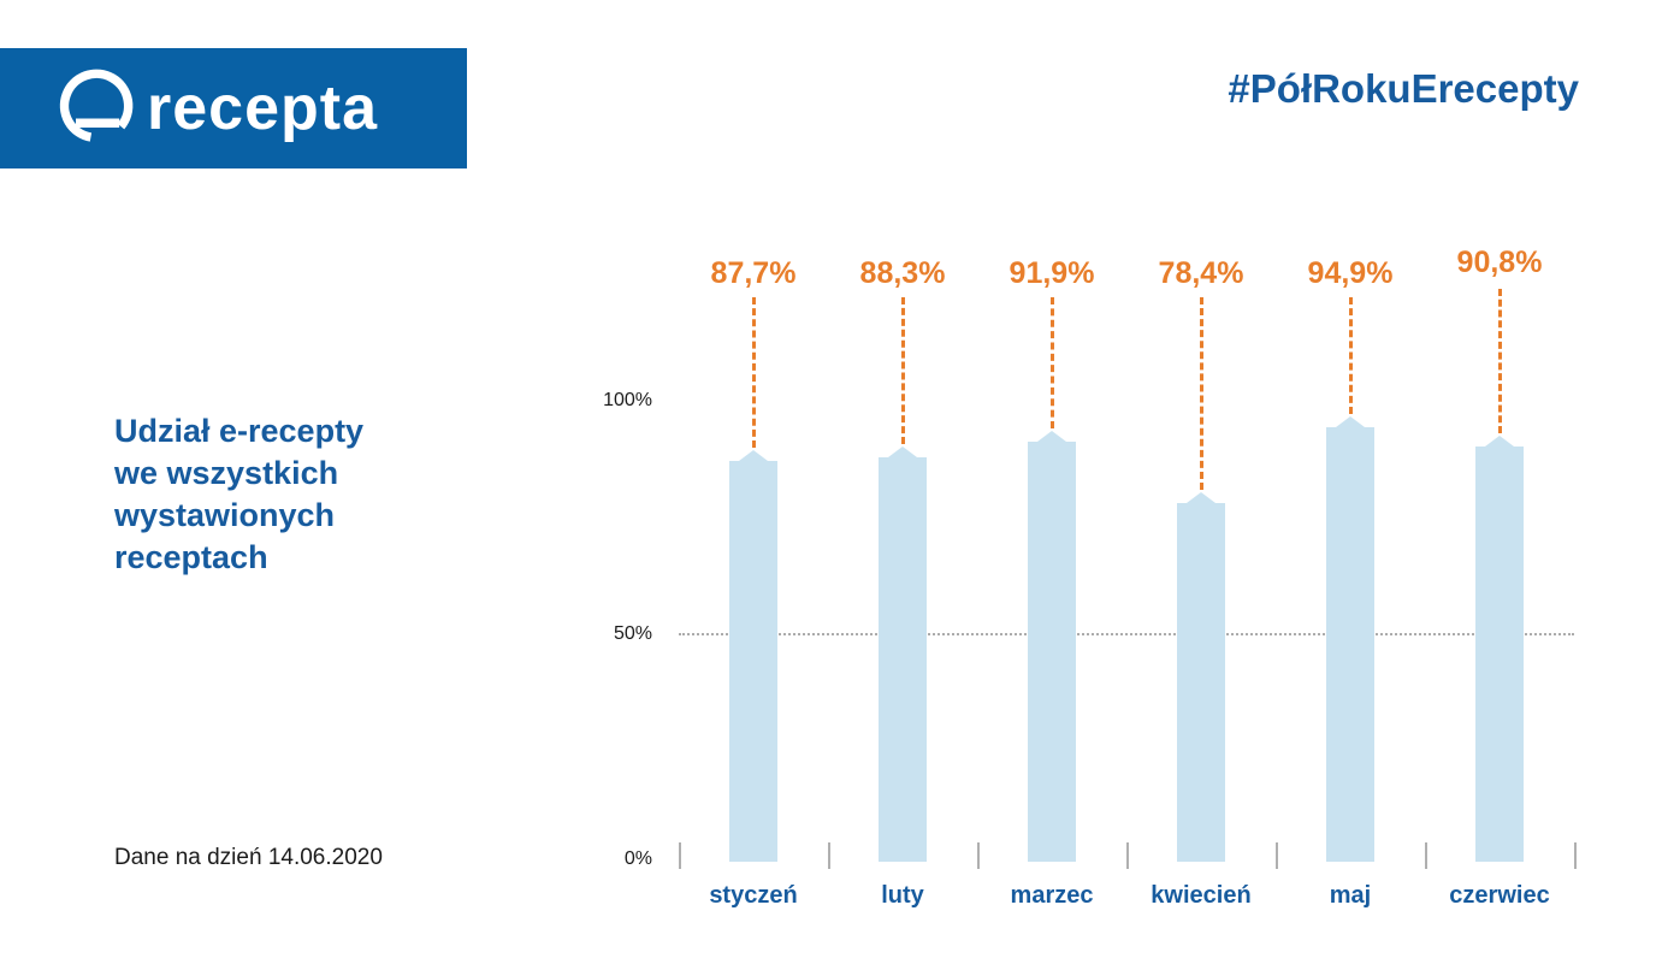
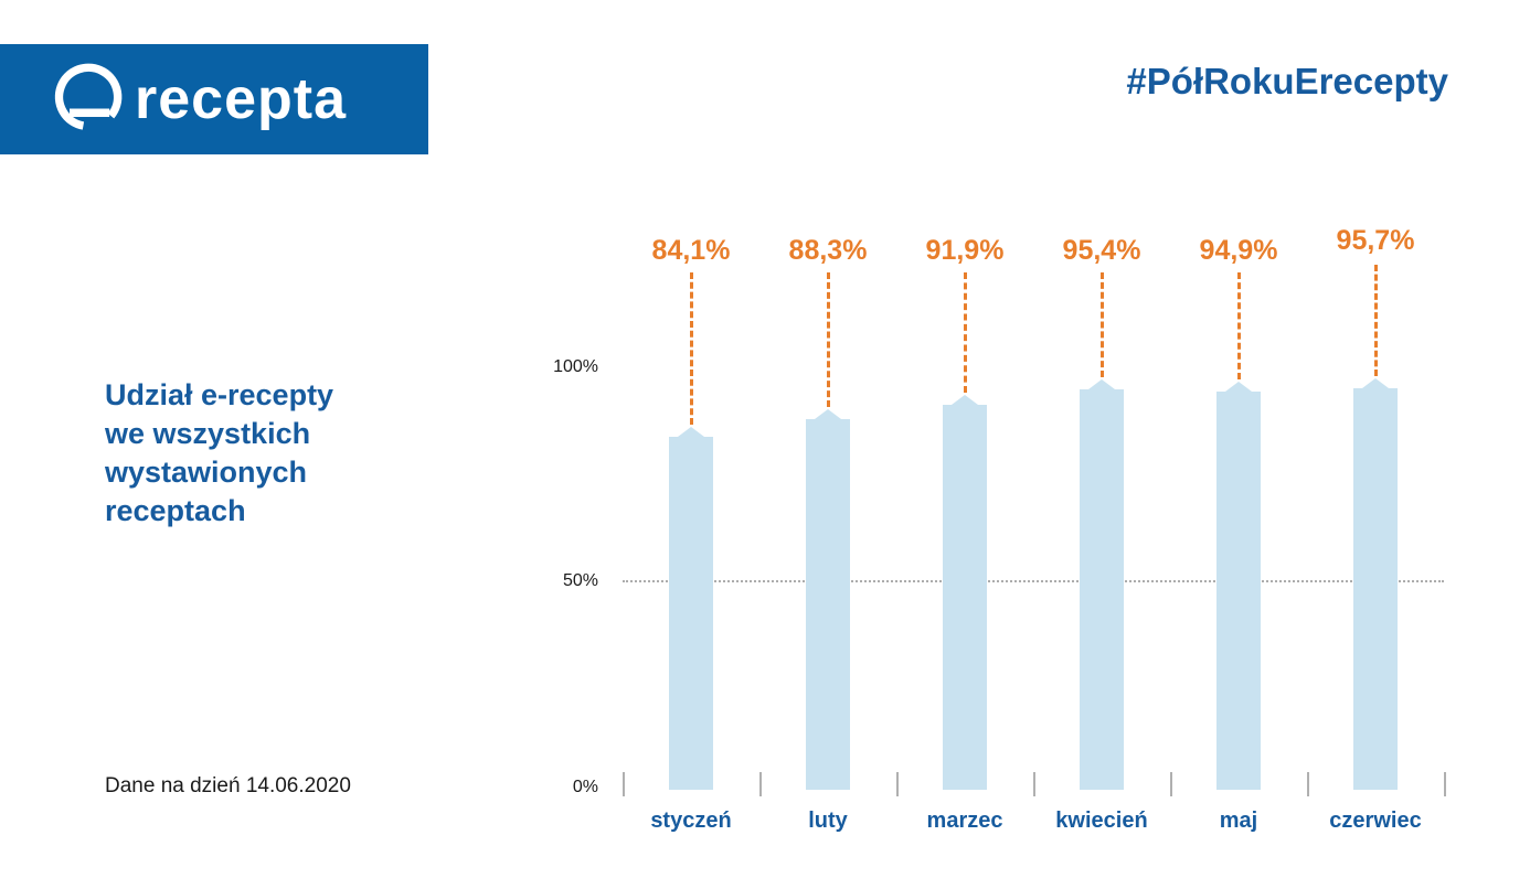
styczeń: 87,7% -> 84,1%
kwiecień: 78,4% -> 95,4%
czerwiec: 90,8% -> 95,7%
